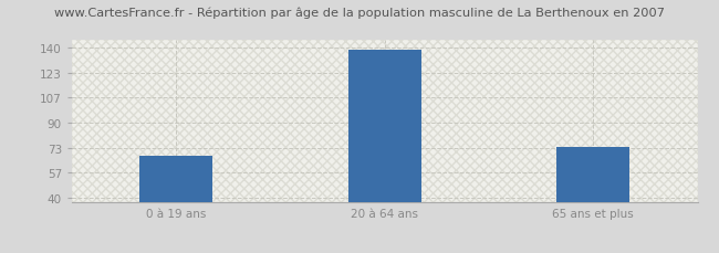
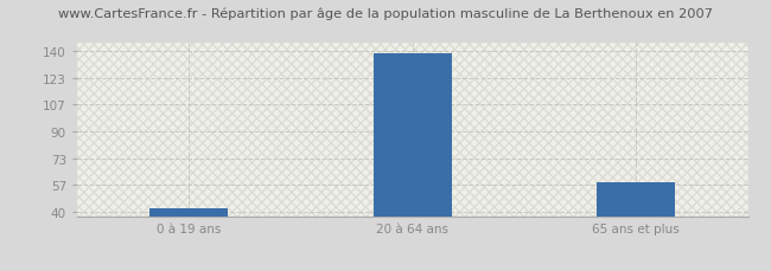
0 à 19 ans: 68 -> 42
65 ans et plus: 74 -> 58
